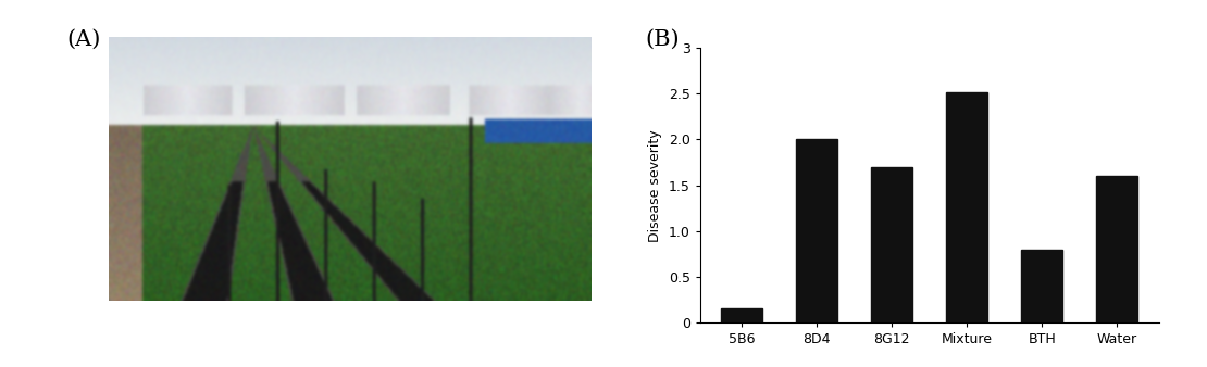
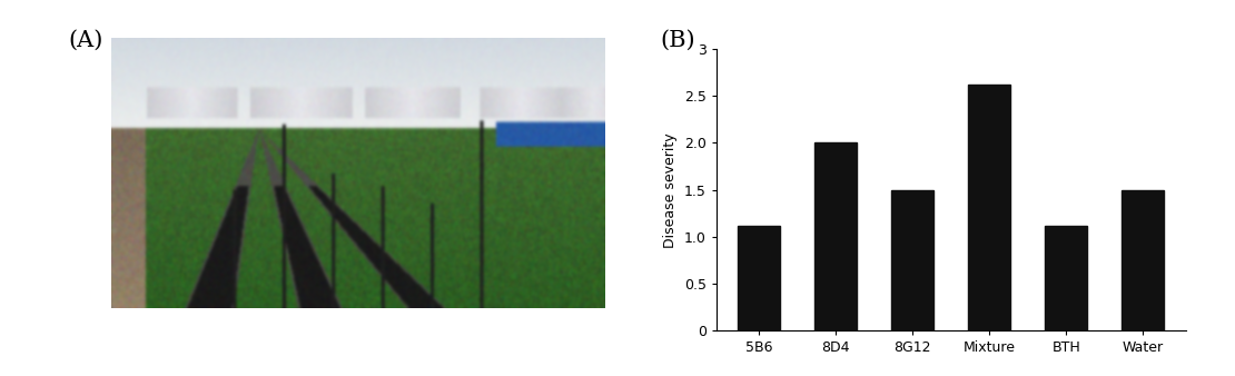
5B6: 0.16 -> 1.12
8G12: 1.70 -> 1.50
Mixture: 2.52 -> 2.62
BTH: 0.80 -> 1.12
Water: 1.60 -> 1.50
